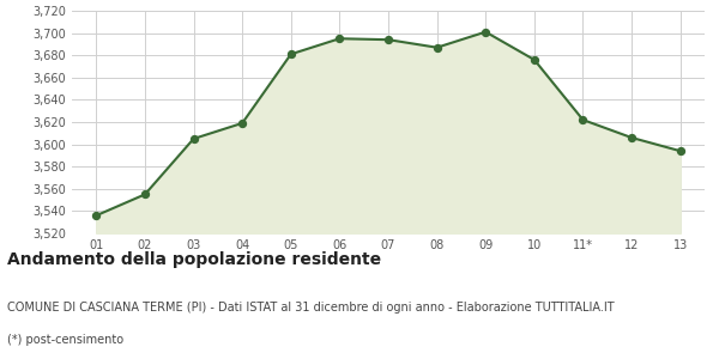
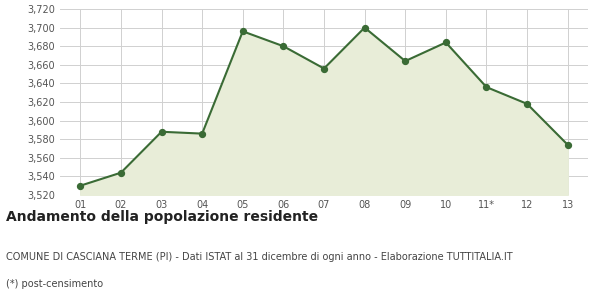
01: 3,536 -> 3,530
02: 3,555 -> 3,544
03: 3,605 -> 3,588
04: 3,619 -> 3,586
05: 3,681 -> 3,696
06: 3,695 -> 3,680
07: 3,694 -> 3,656
08: 3,687 -> 3,700
09: 3,701 -> 3,664
10: 3,676 -> 3,684
11*: 3,622 -> 3,636
12: 3,606 -> 3,618
13: 3,594 -> 3,574
